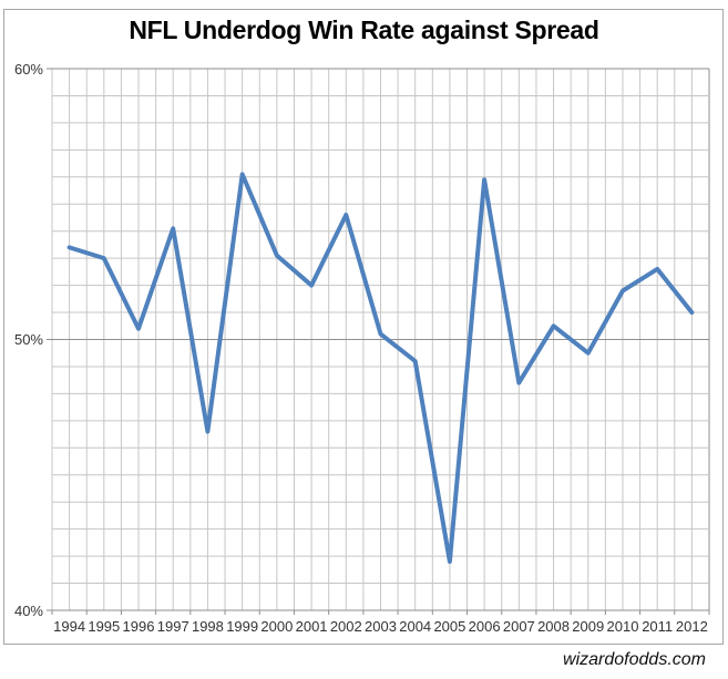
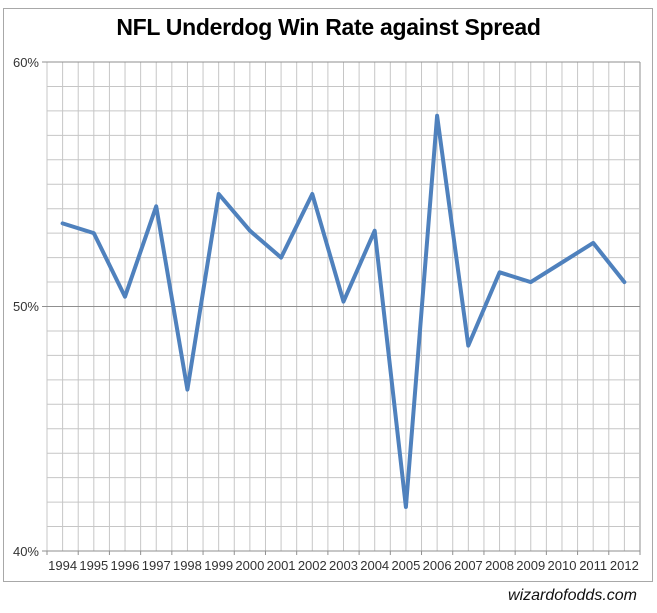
1999: 56.1% -> 54.6%
2004: 49.2% -> 53.1%
2006: 55.9% -> 57.8%
2008: 50.5% -> 51.4%
2009: 49.5% -> 51.0%
